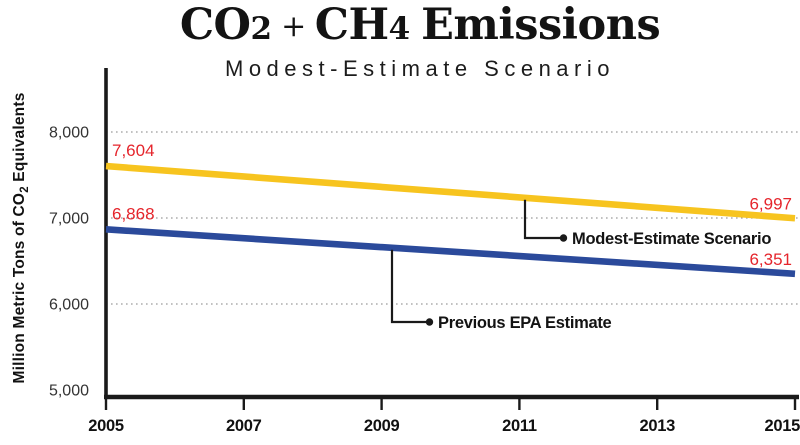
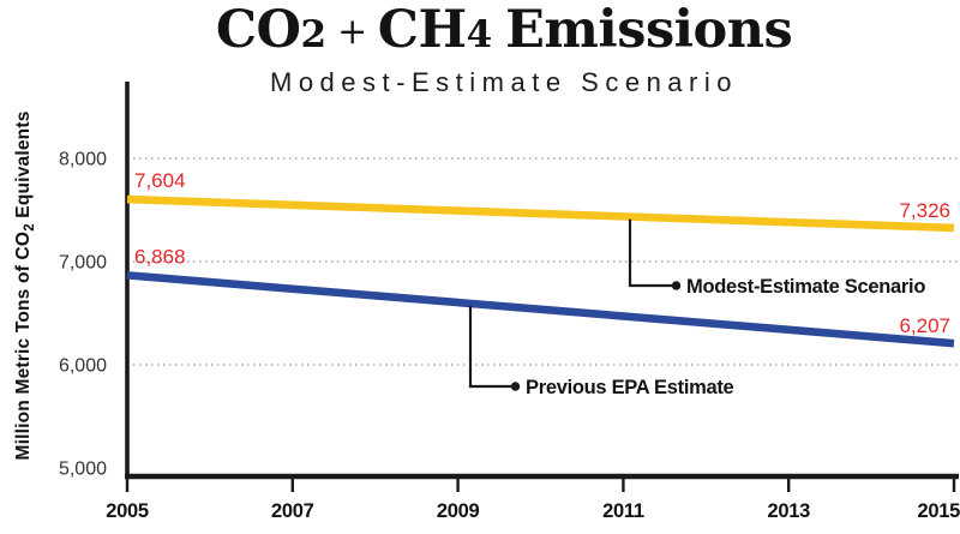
Modest-Estimate Scenario/2015: 6,997 -> 7,326
Previous EPA Estimate/2015: 6,351 -> 6,207
